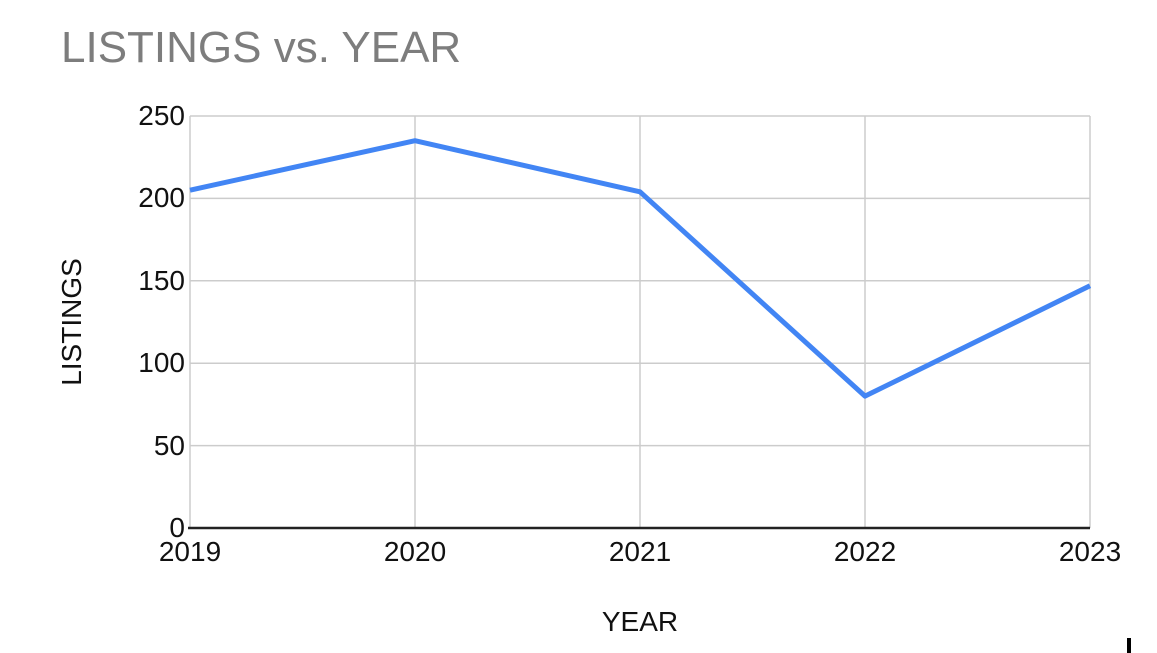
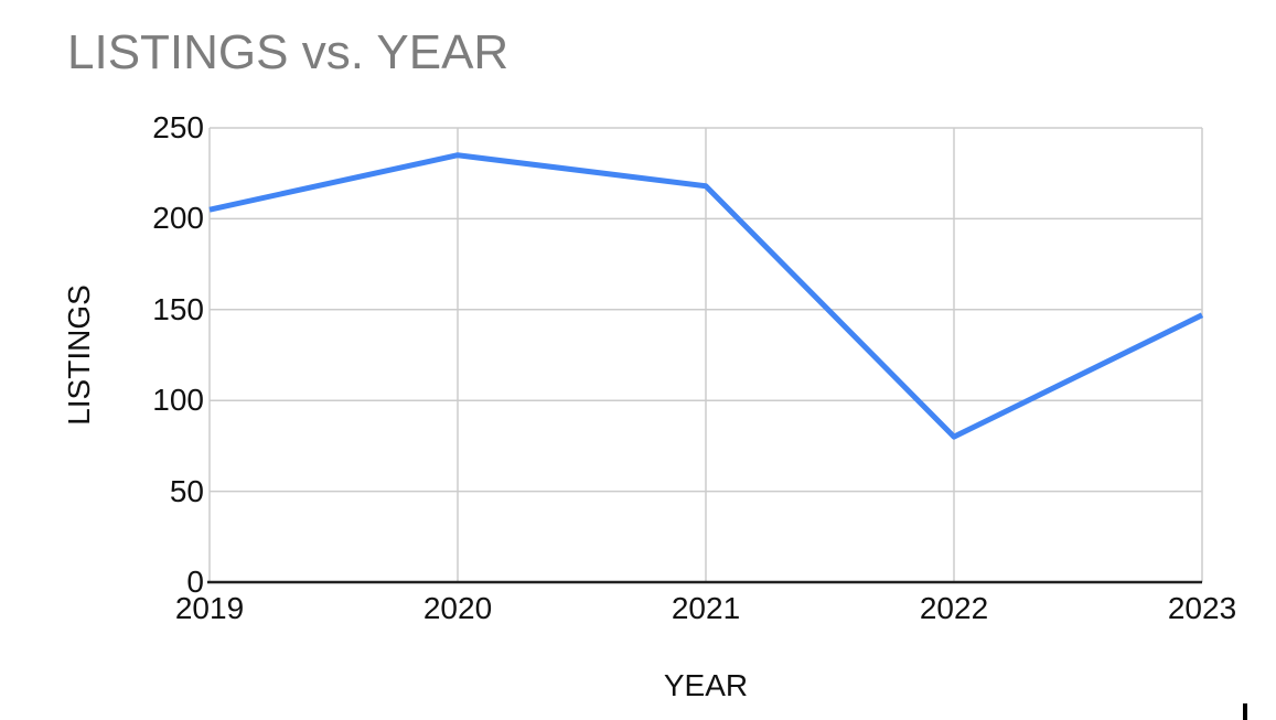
2021: 204 -> 218
